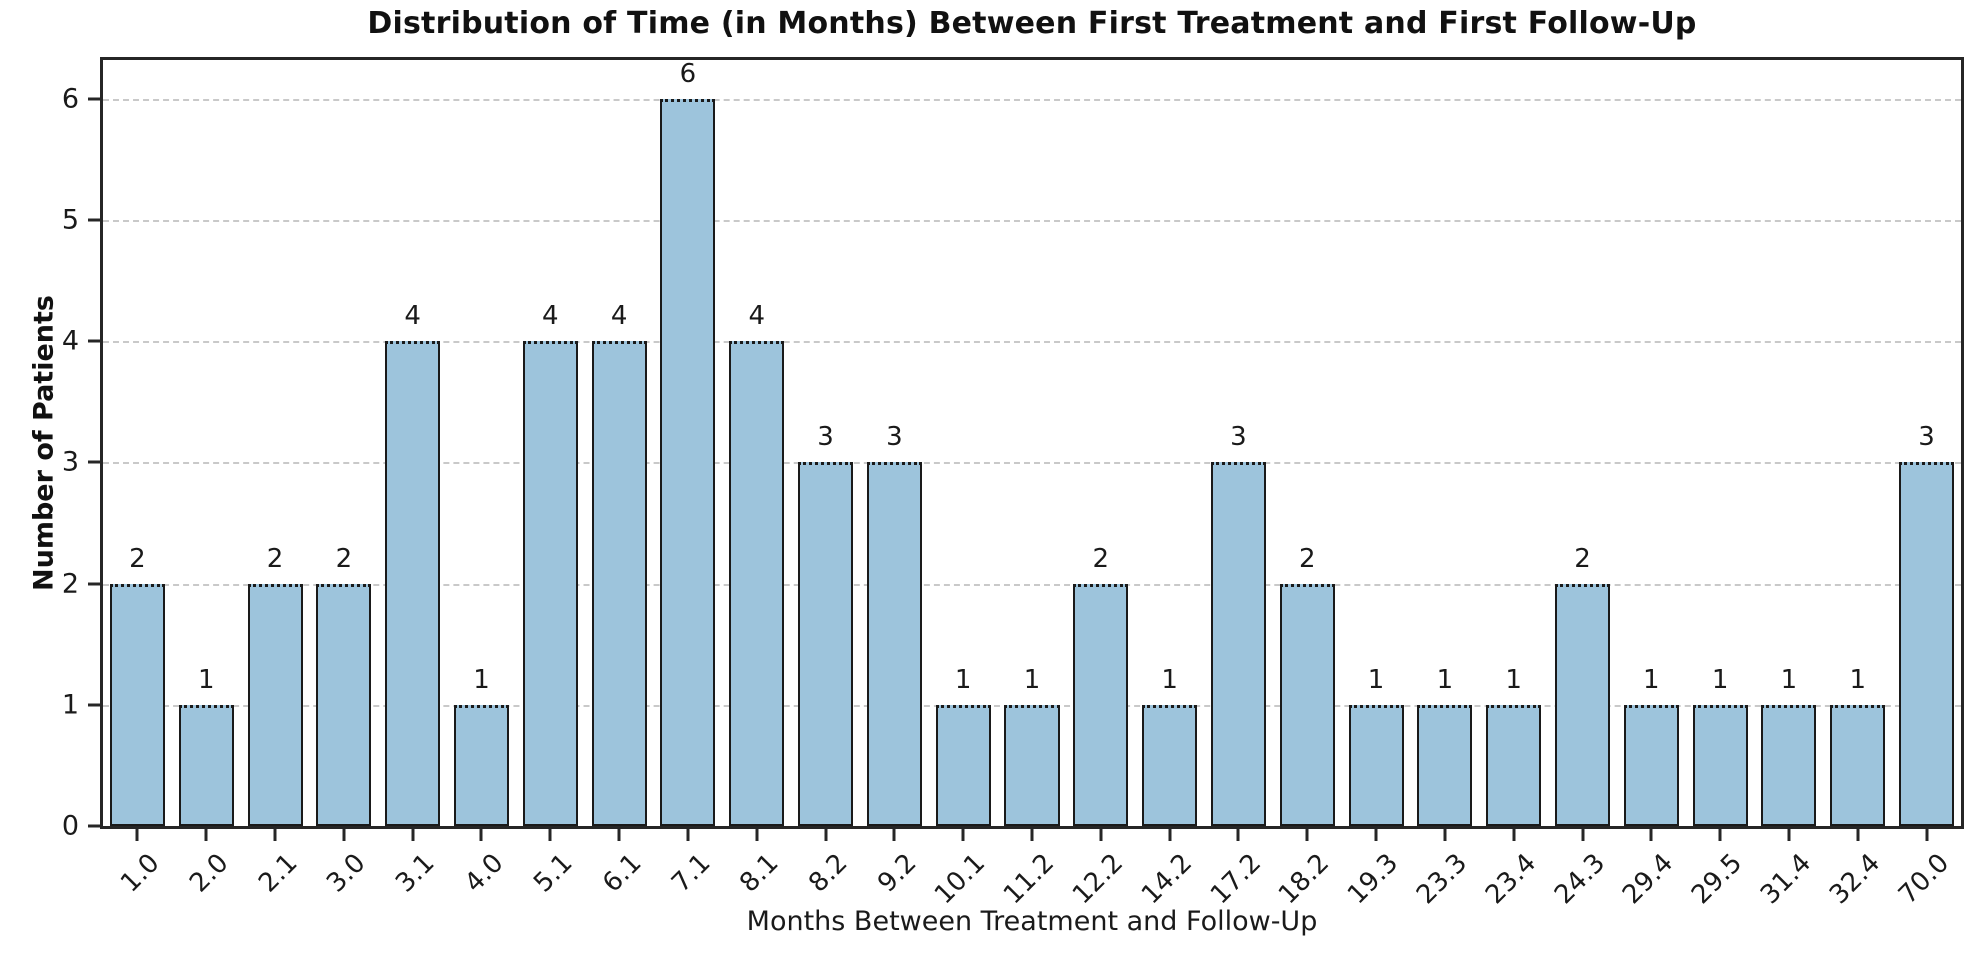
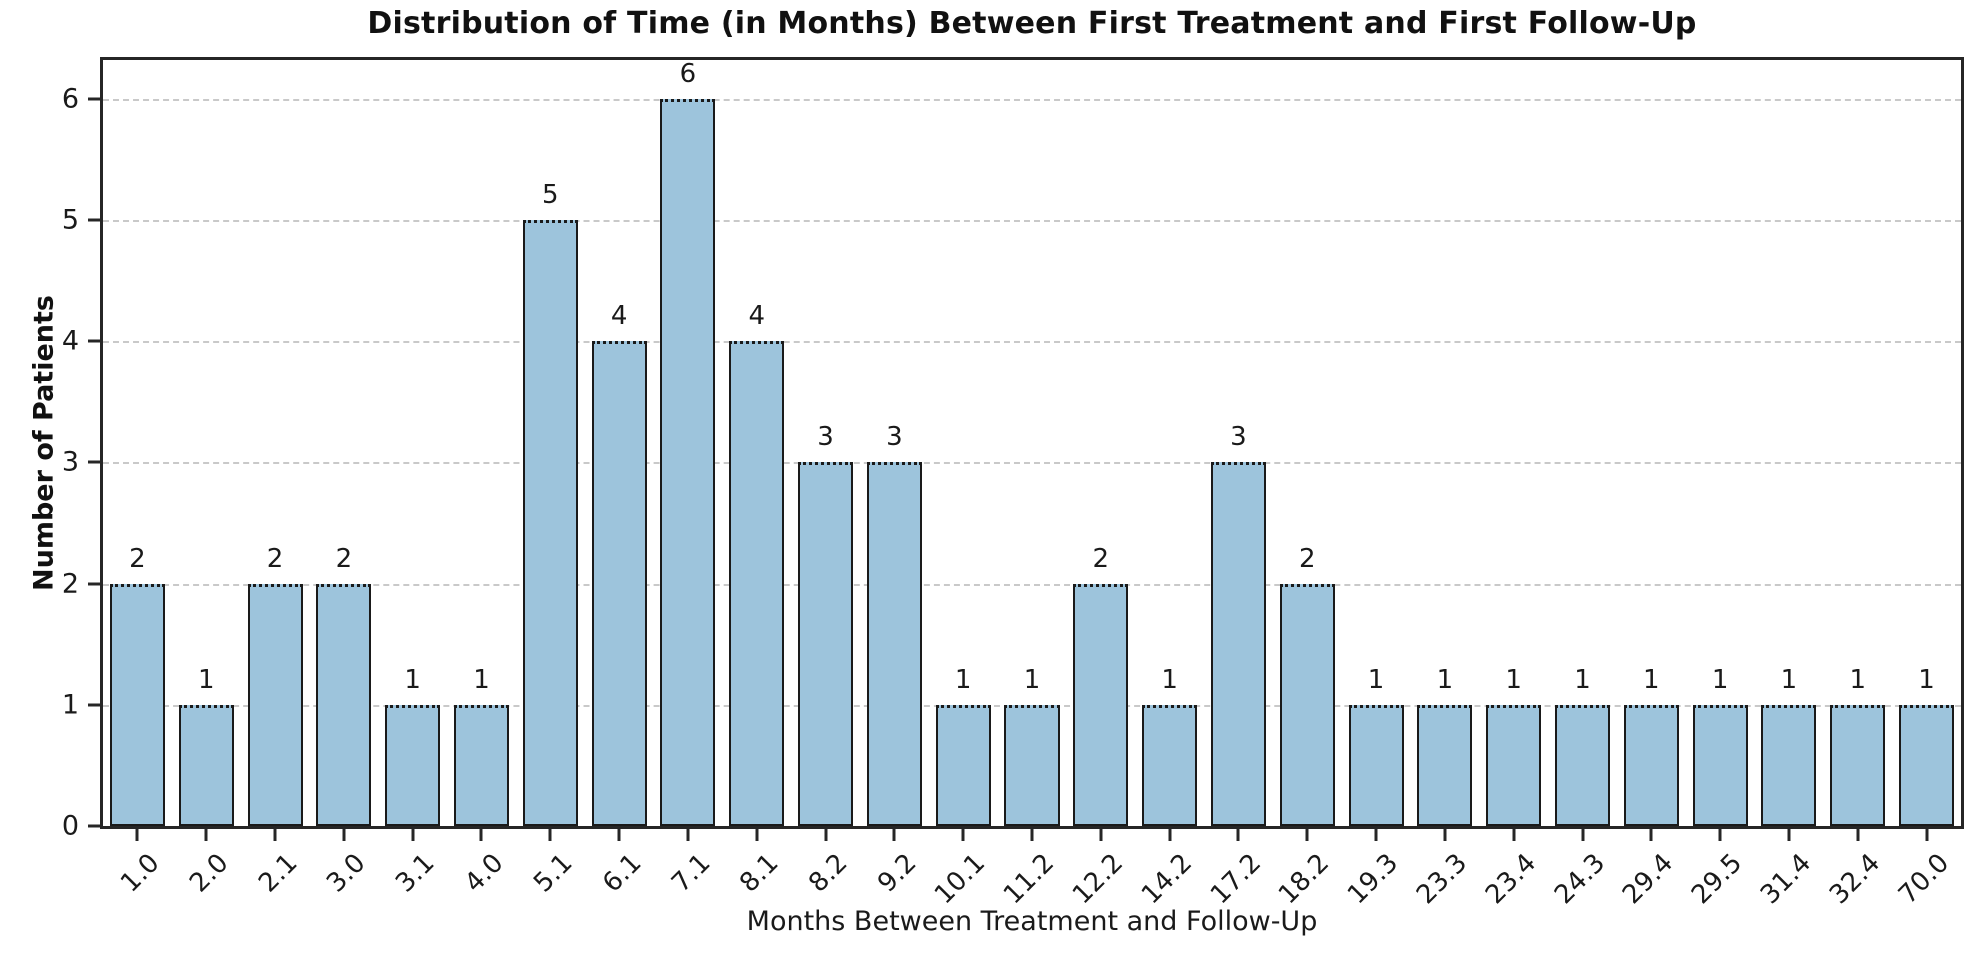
3.1: 4 -> 1
5.1: 4 -> 5
24.3: 2 -> 1
70.0: 3 -> 1
